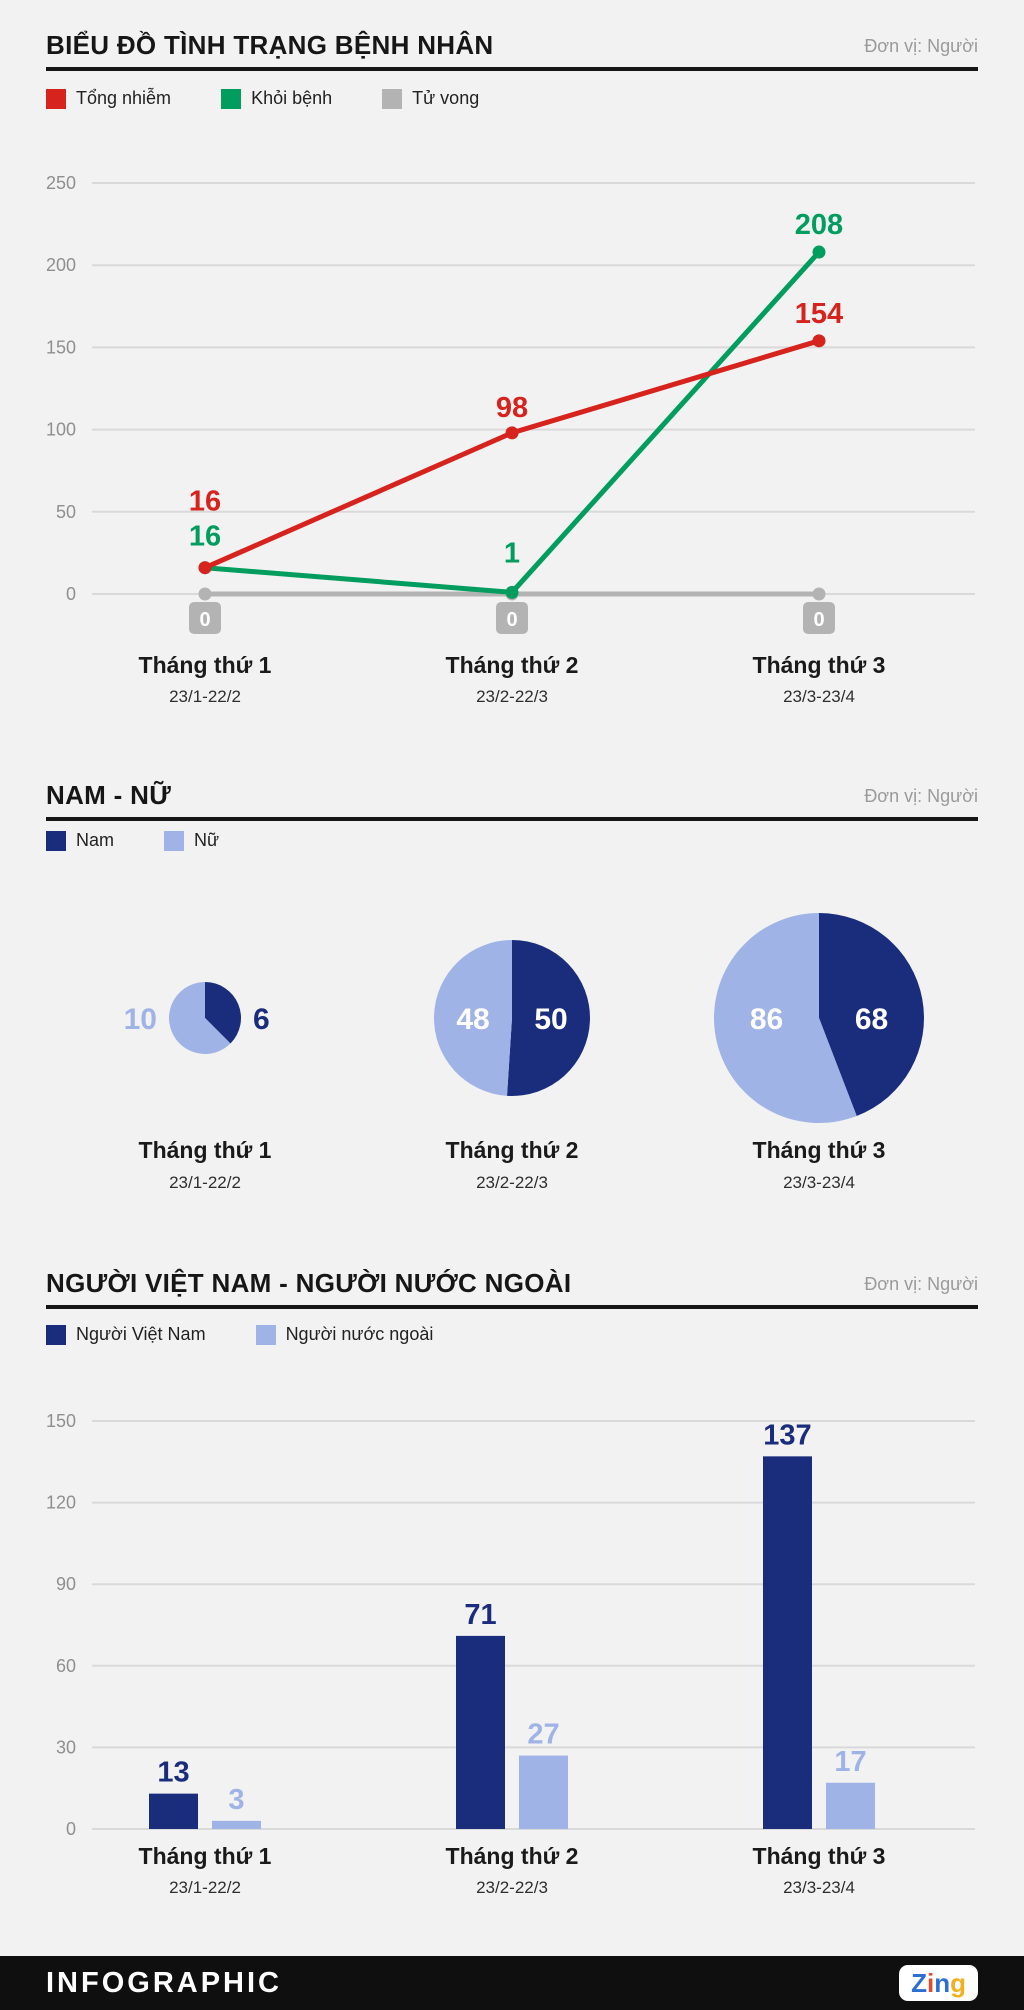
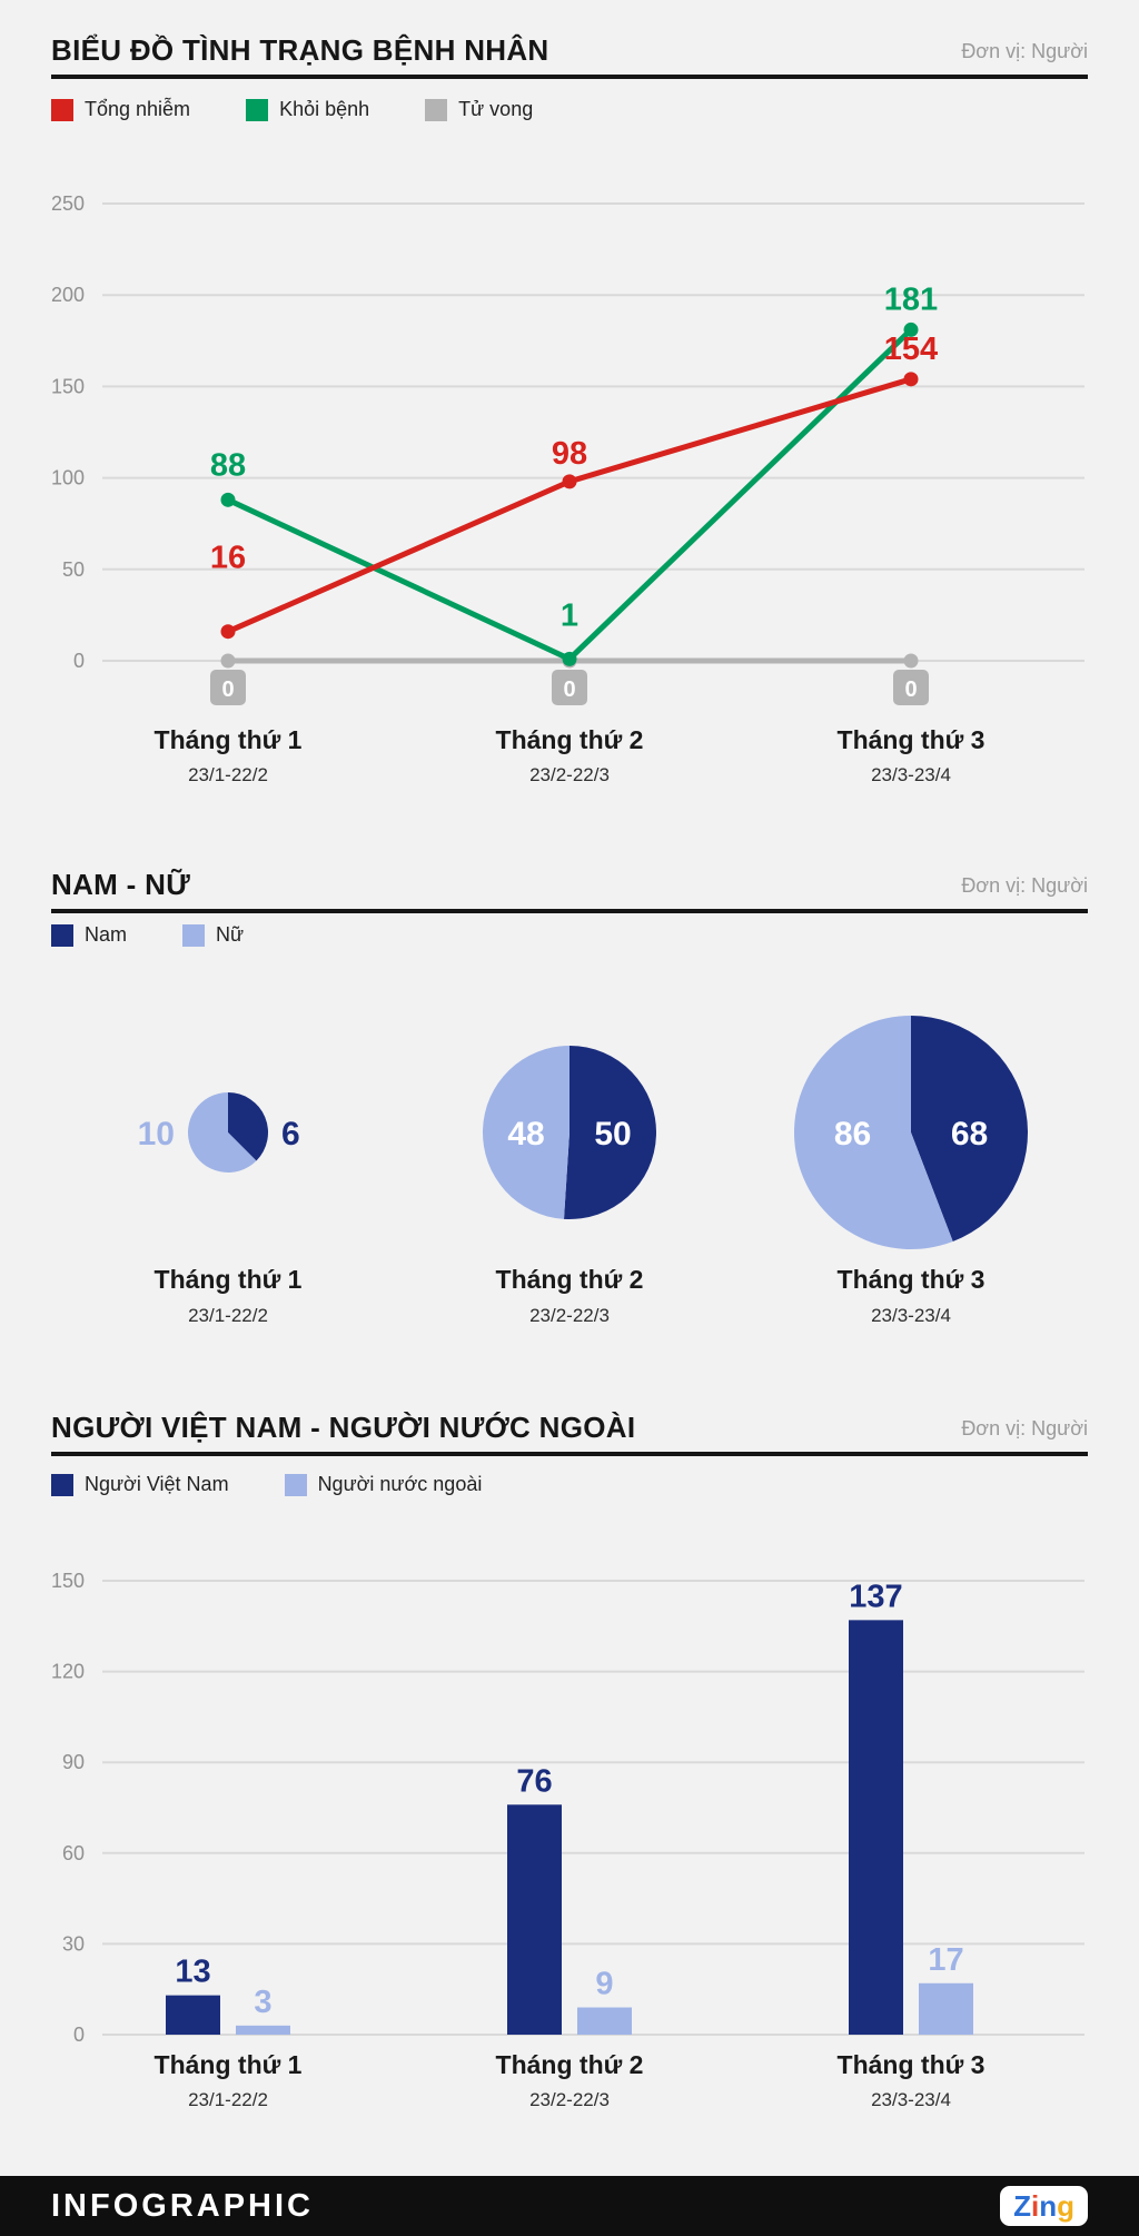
BIỂU ĐỒ TÌNH TRẠNG BỆNH NHÂN/Khỏi bệnh/Tháng thứ 1: 16 -> 88
BIỂU ĐỒ TÌNH TRẠNG BỆNH NHÂN/Khỏi bệnh/Tháng thứ 3: 208 -> 181
NGƯỜI VIỆT NAM - NGƯỜI NƯỚC NGOÀI/Người Việt Nam/Tháng thứ 2: 71 -> 76
NGƯỜI VIỆT NAM - NGƯỜI NƯỚC NGOÀI/Người nước ngoài/Tháng thứ 2: 27 -> 9
